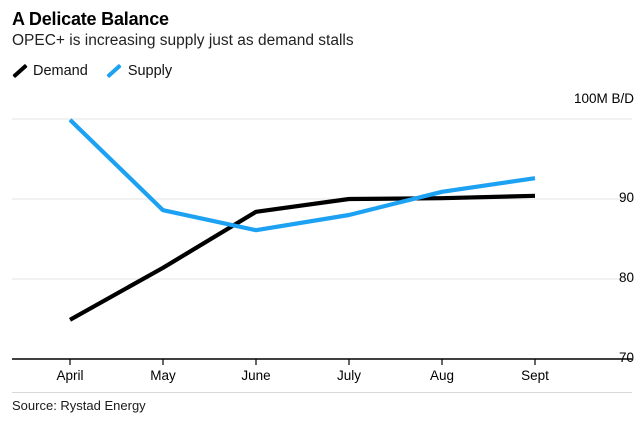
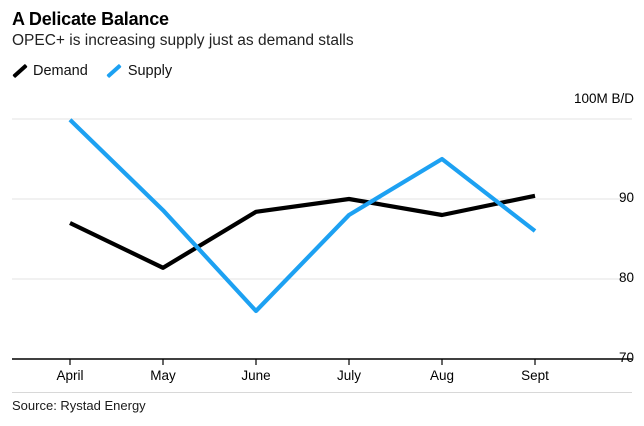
Demand/April: 75 -> 87
Supply/June: 86 -> 76
Demand/Aug: 90 -> 88
Supply/Aug: 91 -> 95
Supply/Sept: 93 -> 86
